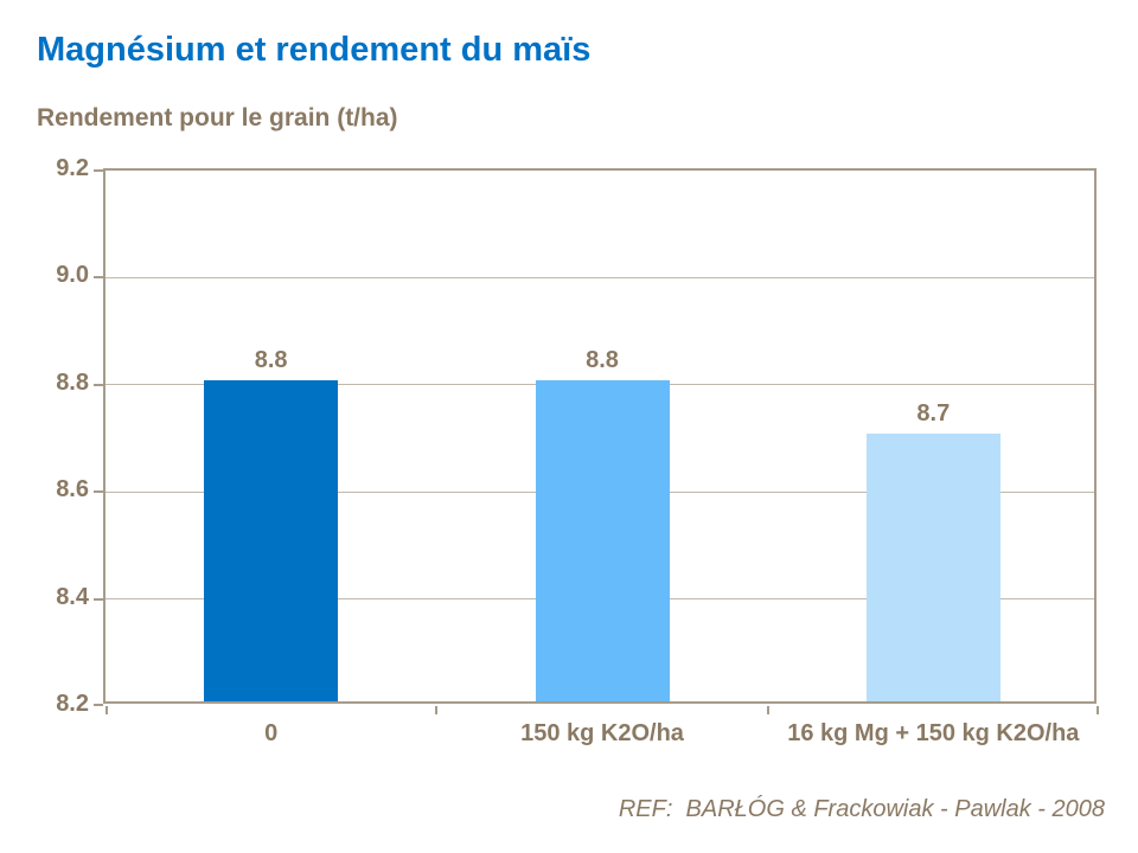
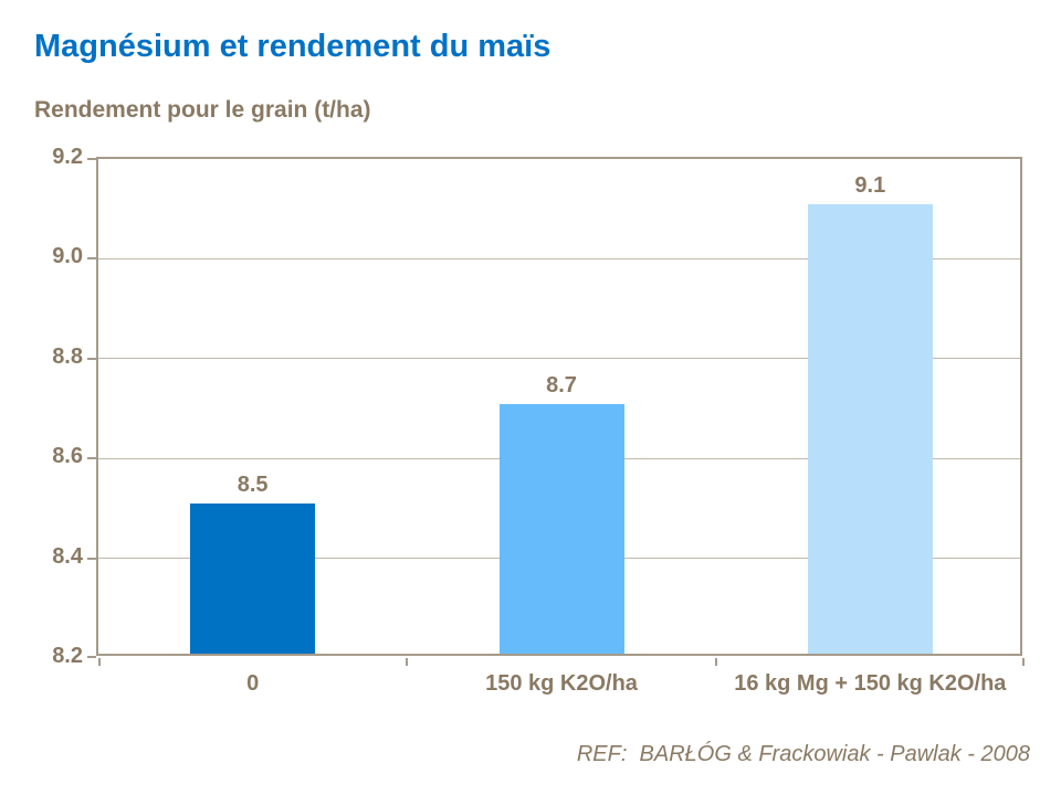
0: 8.8 -> 8.5
150 kg K2O/ha: 8.8 -> 8.7
16 kg Mg + 150 kg K2O/ha: 8.7 -> 9.1
